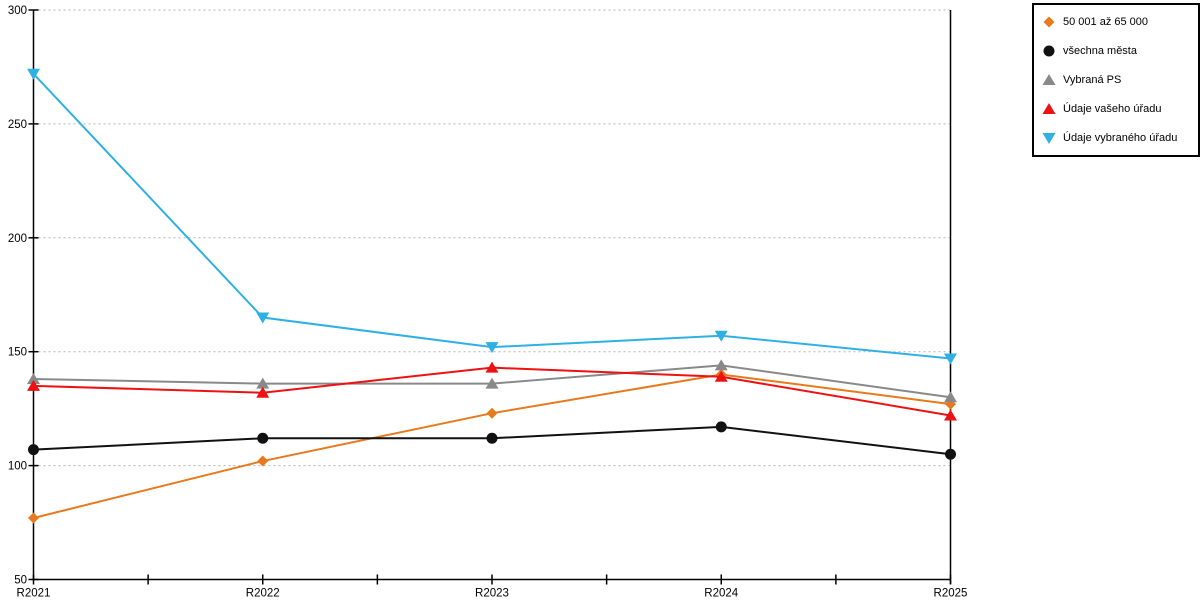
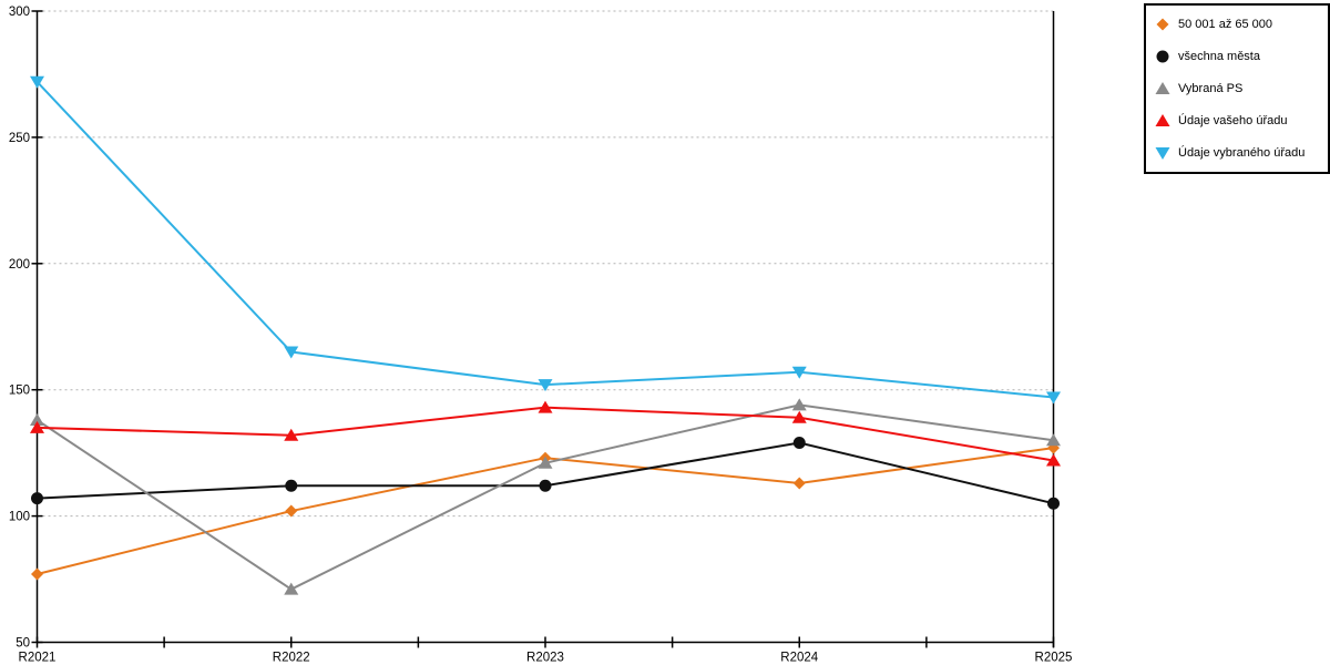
Vybraná PS/R2022: 136 -> 71
Vybraná PS/R2023: 136 -> 121
50 001 až 65 000/R2024: 140 -> 113
všechna města/R2024: 117 -> 129
